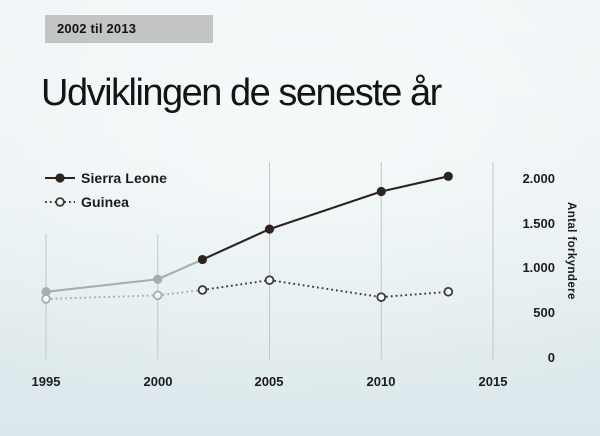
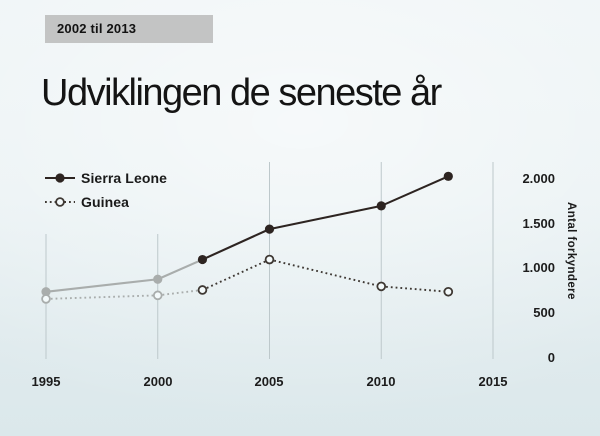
Guinea/2005: 900 -> 1100
Sierra Leone/2010: 1900 -> 1700
Guinea/2010: 700 -> 800
